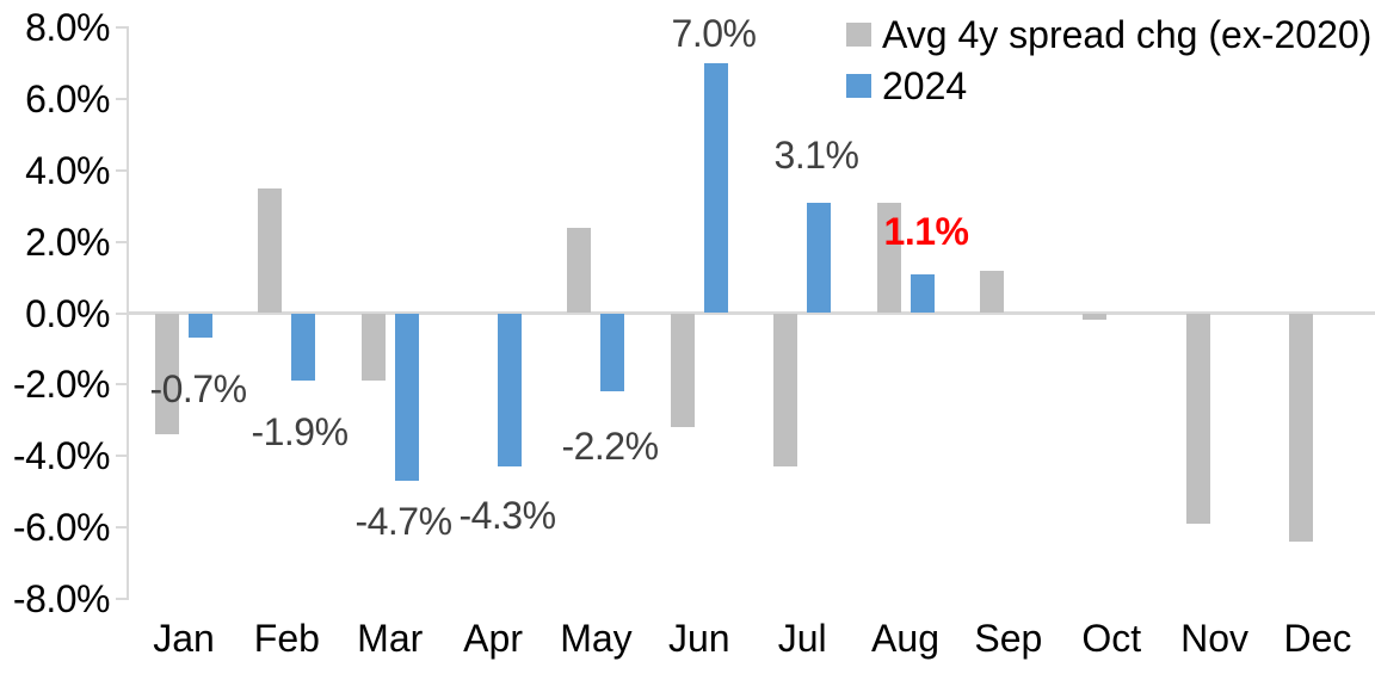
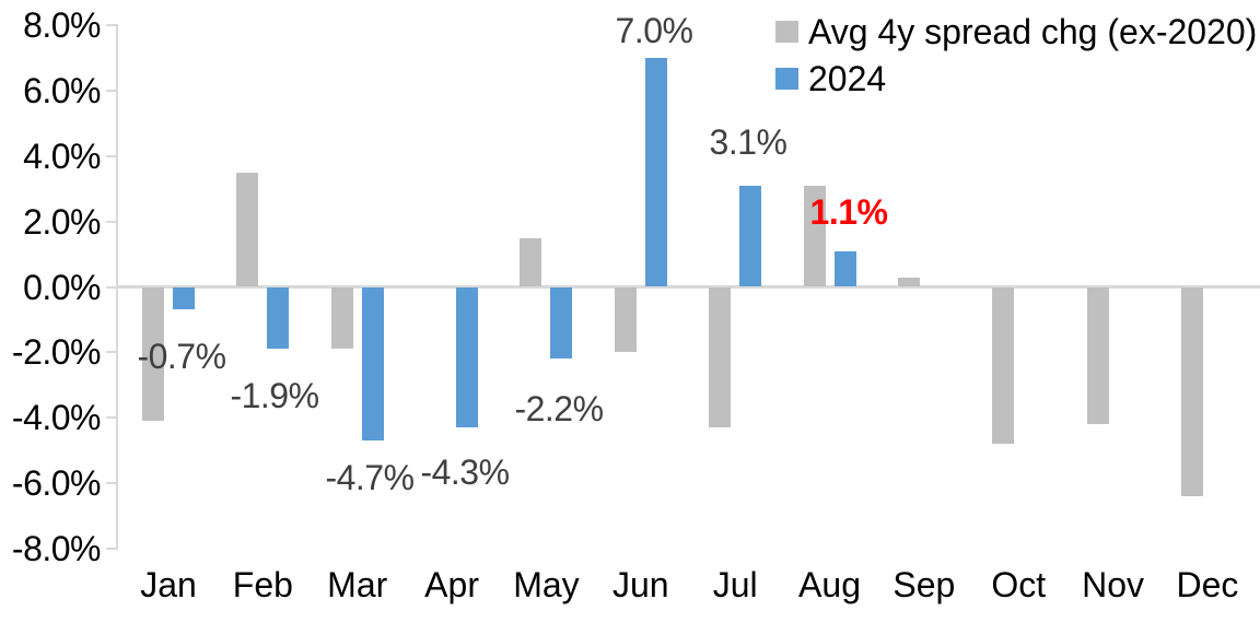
Avg 4y spread chg (ex-2020)/Jan: -3.4% -> -4.1%
Avg 4y spread chg (ex-2020)/May: 2.4% -> 1.5%
Avg 4y spread chg (ex-2020)/Jun: -3.2% -> -2.0%
Avg 4y spread chg (ex-2020)/Sep: 1.2% -> 0.3%
Avg 4y spread chg (ex-2020)/Oct: -0.2% -> -4.8%
Avg 4y spread chg (ex-2020)/Nov: -5.9% -> -4.2%
